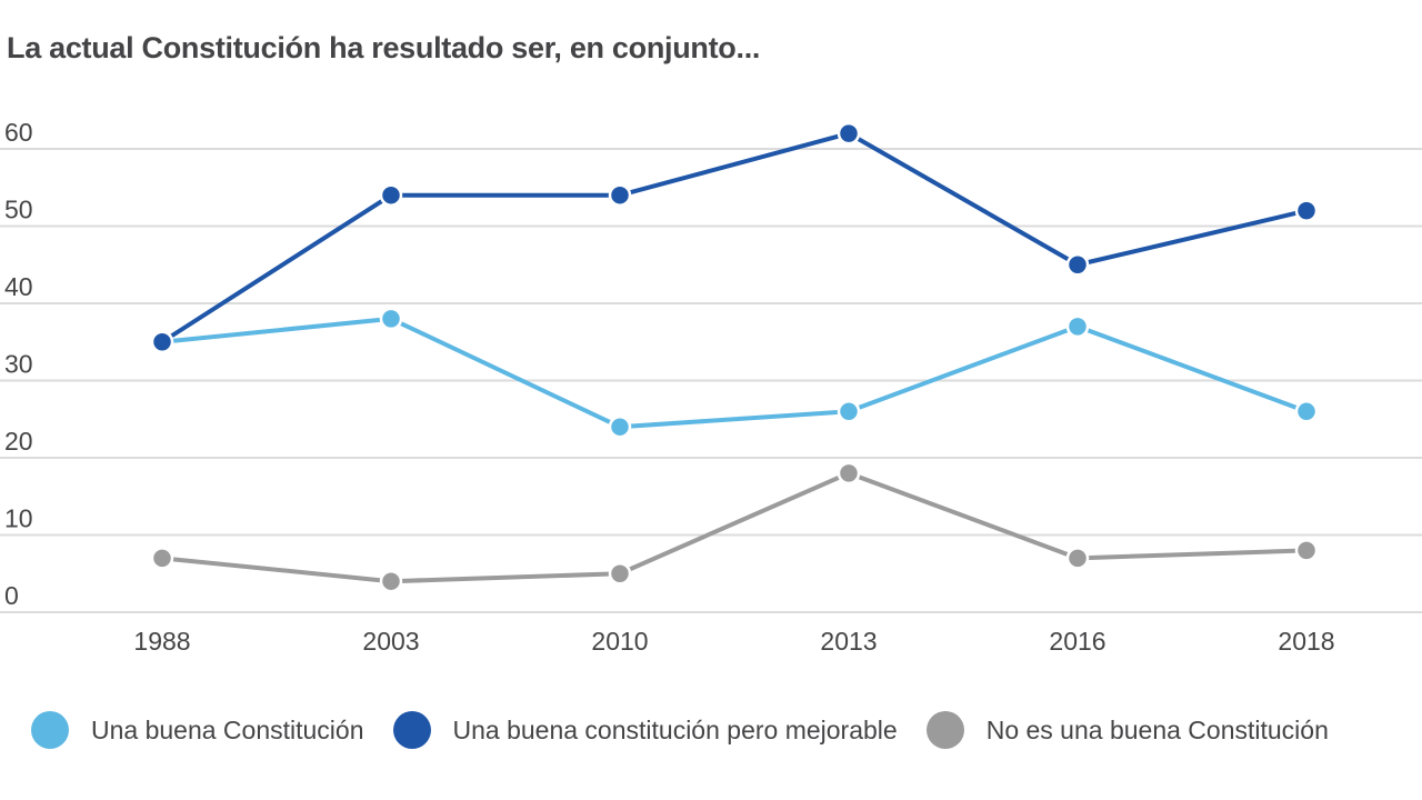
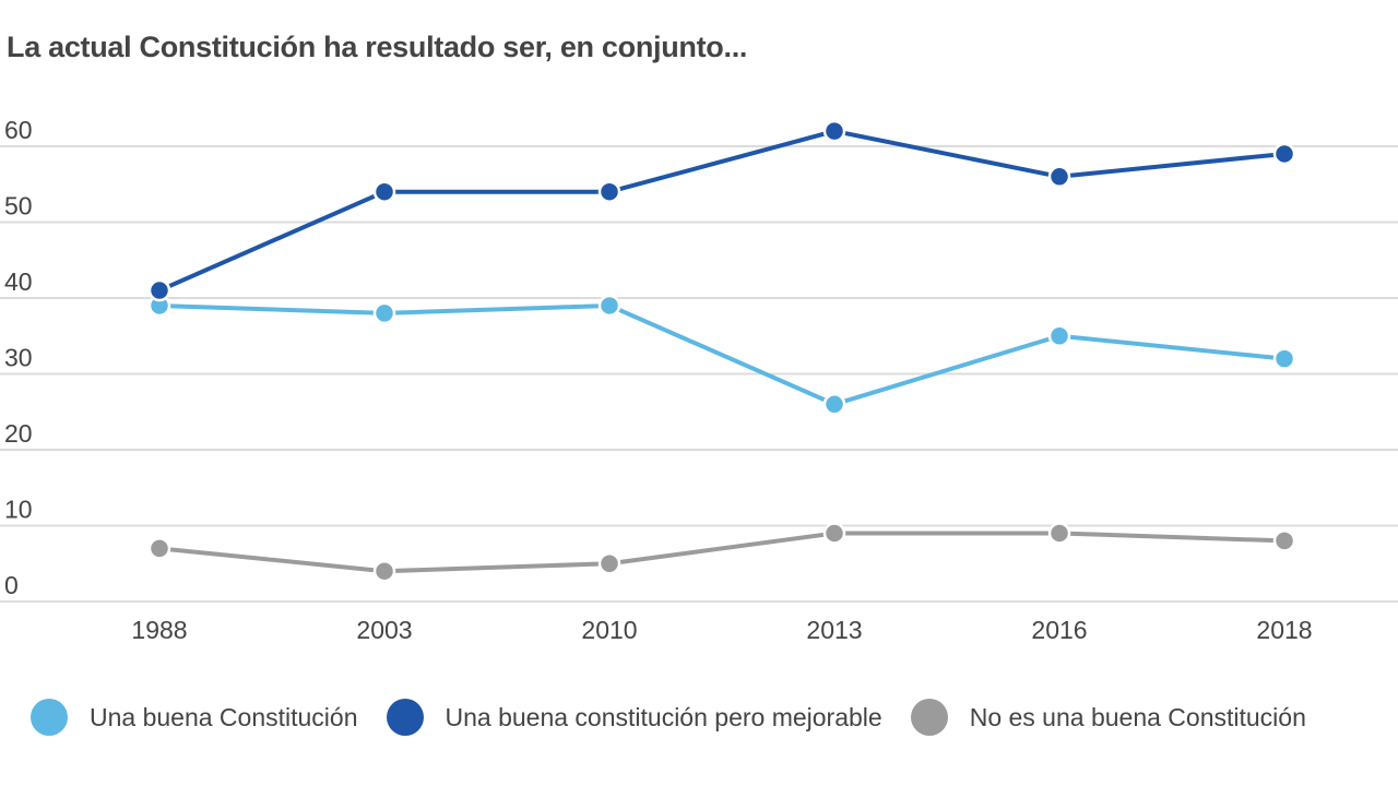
Una buena Constitución/1988: 35 -> 39
Una buena constitución pero mejorable/1988: 35 -> 41
Una buena Constitución/2010: 24 -> 39
No es una buena Constitución/2013: 18 -> 9
Una buena Constitución/2016: 37 -> 35
Una buena constitución pero mejorable/2016: 45 -> 56
No es una buena Constitución/2016: 7 -> 9
Una buena Constitución/2018: 26 -> 32
Una buena constitución pero mejorable/2018: 52 -> 59
